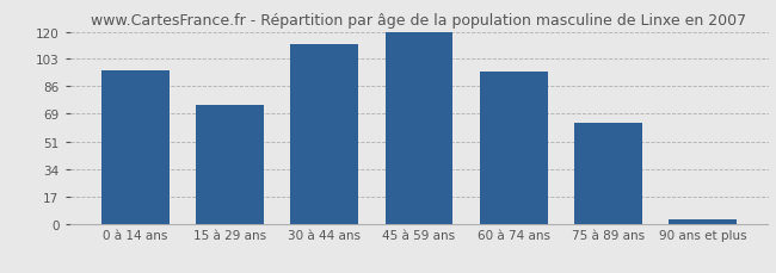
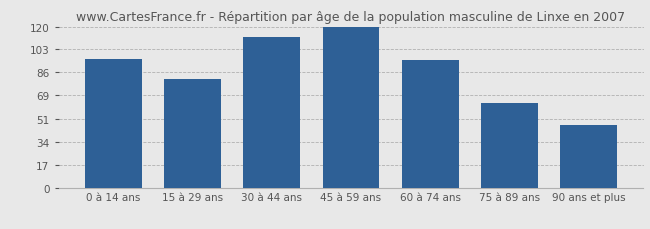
15 à 29 ans: 74 -> 81
90 ans et plus: 3 -> 47
